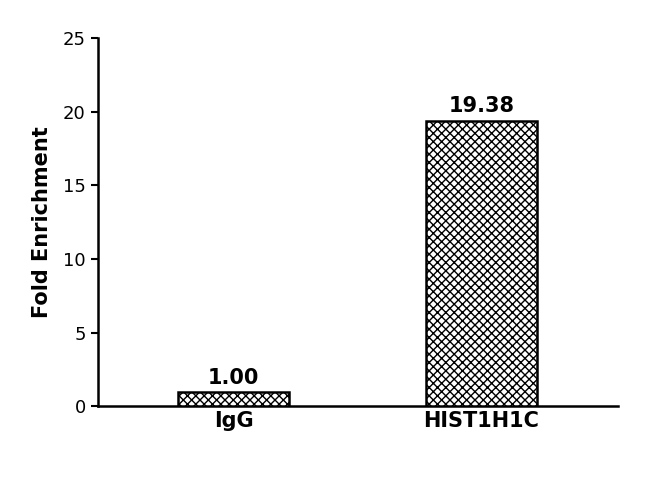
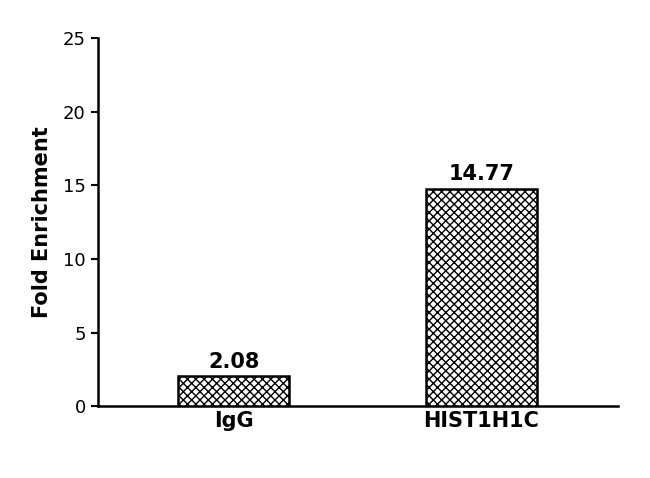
IgG: 1.00 -> 2.08
HIST1H1C: 19.38 -> 14.77
